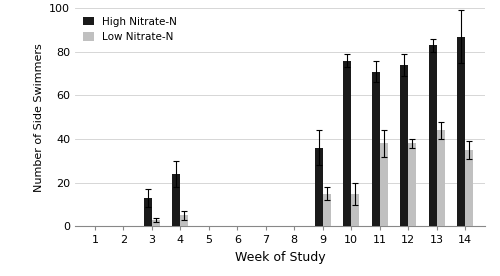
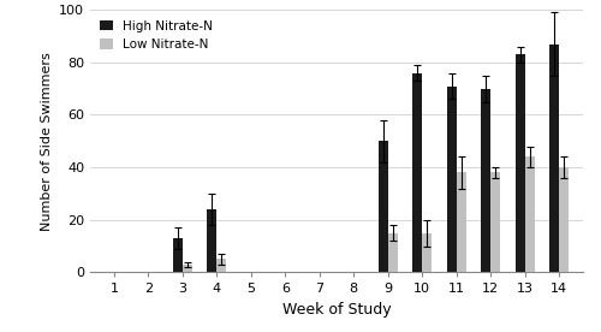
High Nitrate-N/9: 36 -> 50
High Nitrate-N/12: 74 -> 70
Low Nitrate-N/14: 35 -> 40
